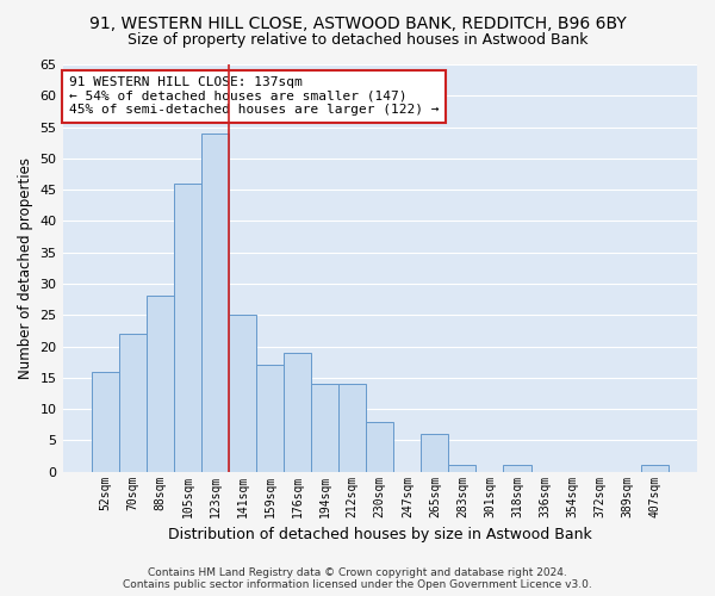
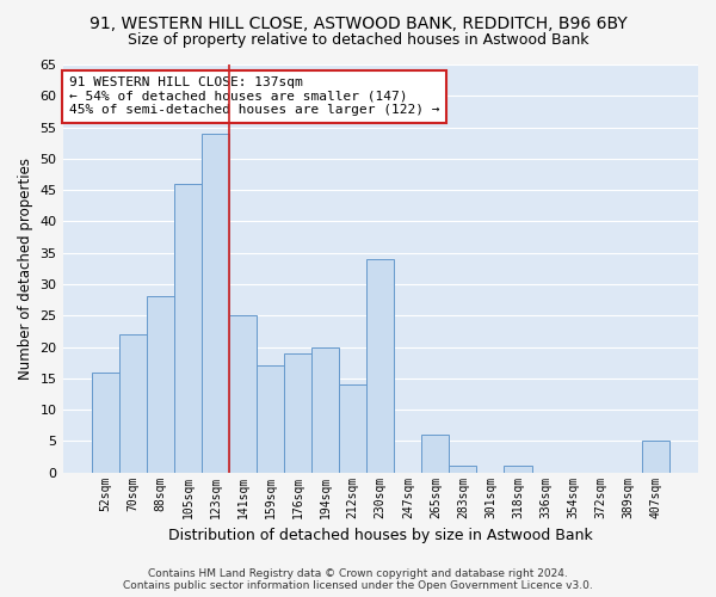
194sqm: 14 -> 20
230sqm: 8 -> 34
407sqm: 1 -> 5
